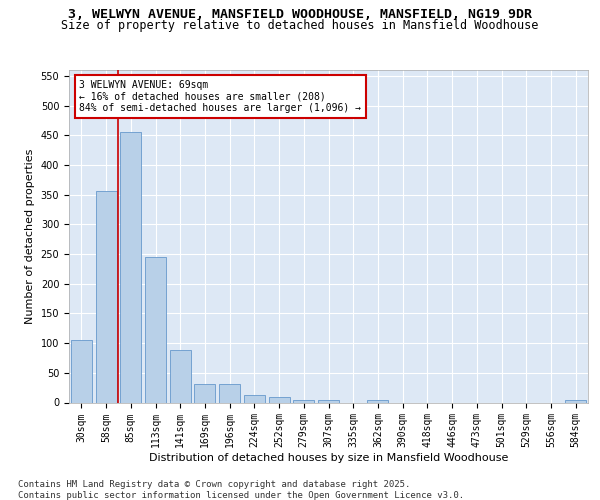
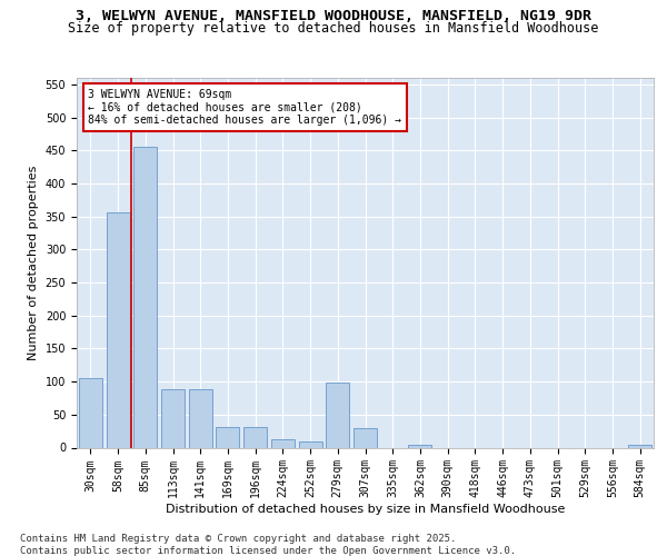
113sqm: 245 -> 88
279sqm: 5 -> 98
307sqm: 5 -> 30
